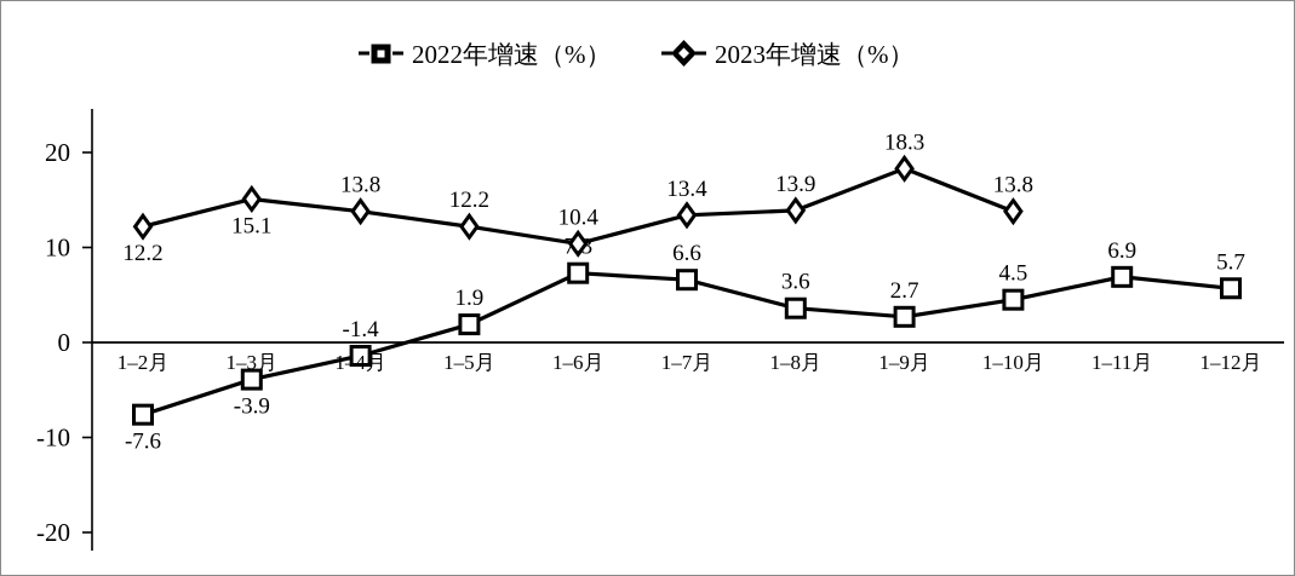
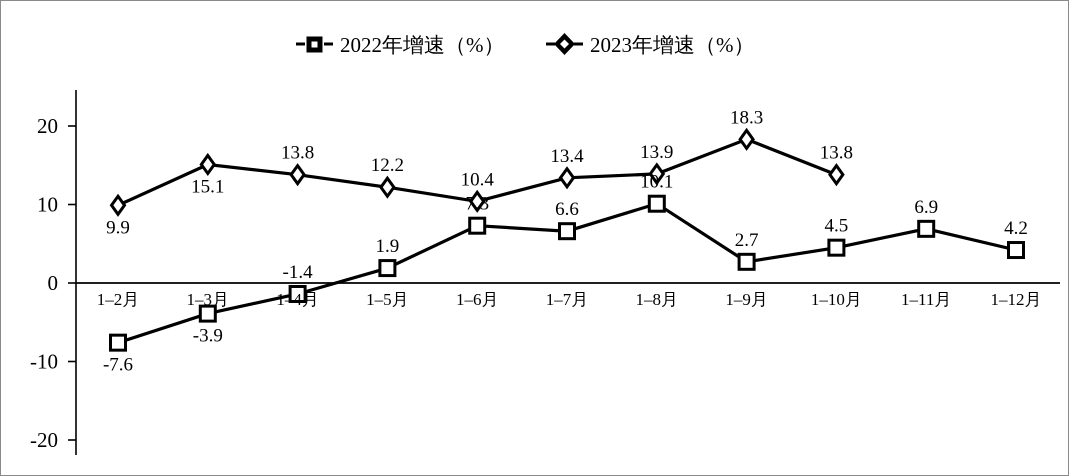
2023年增速（%）/1–2月: 12.2 -> 9.9
2022年增速（%）/1–8月: 3.6 -> 10.1
2022年增速（%）/1–12月: 5.7 -> 4.2
